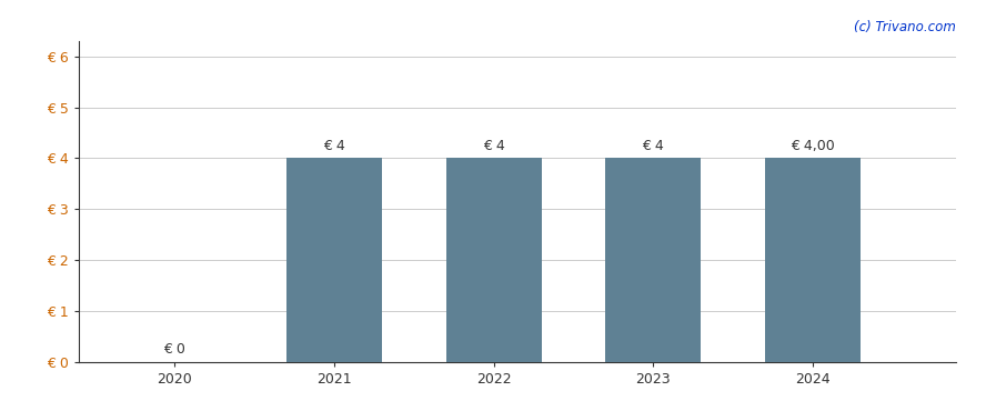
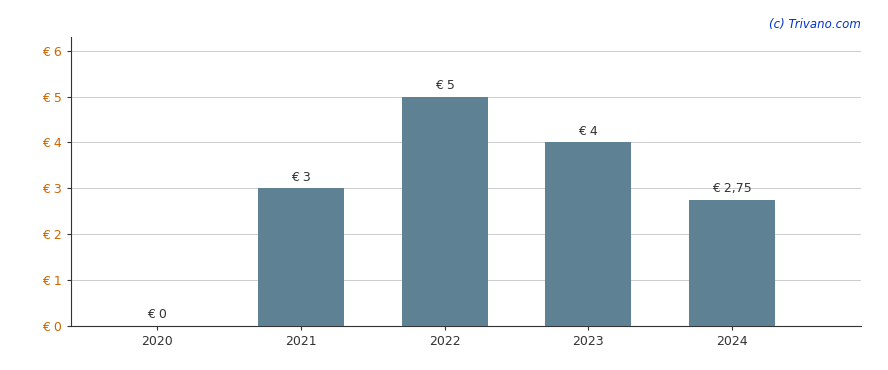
2021: 4 -> 3
2022: 4 -> 5
2024: 4,00 -> 2,75
